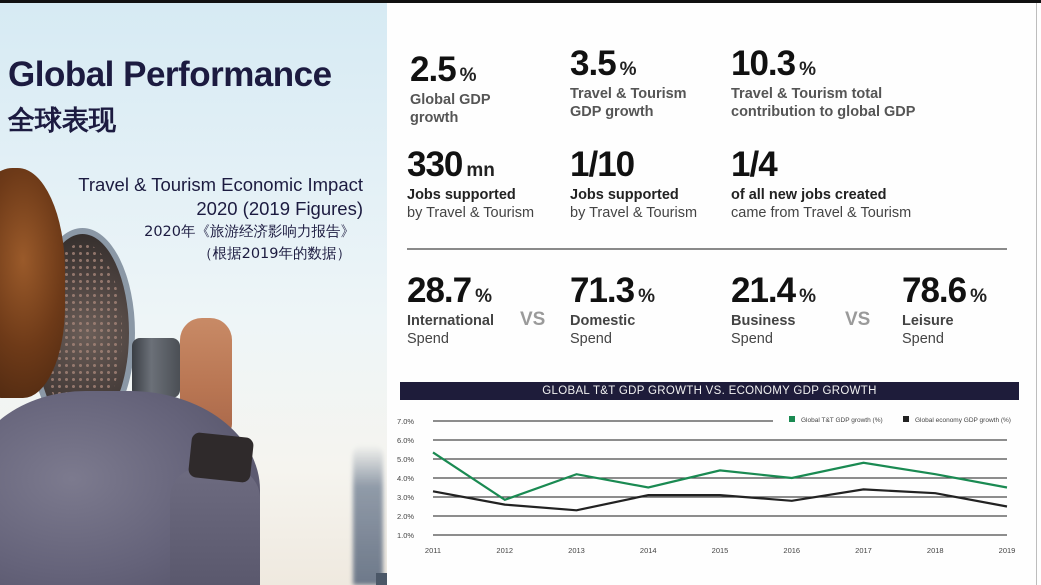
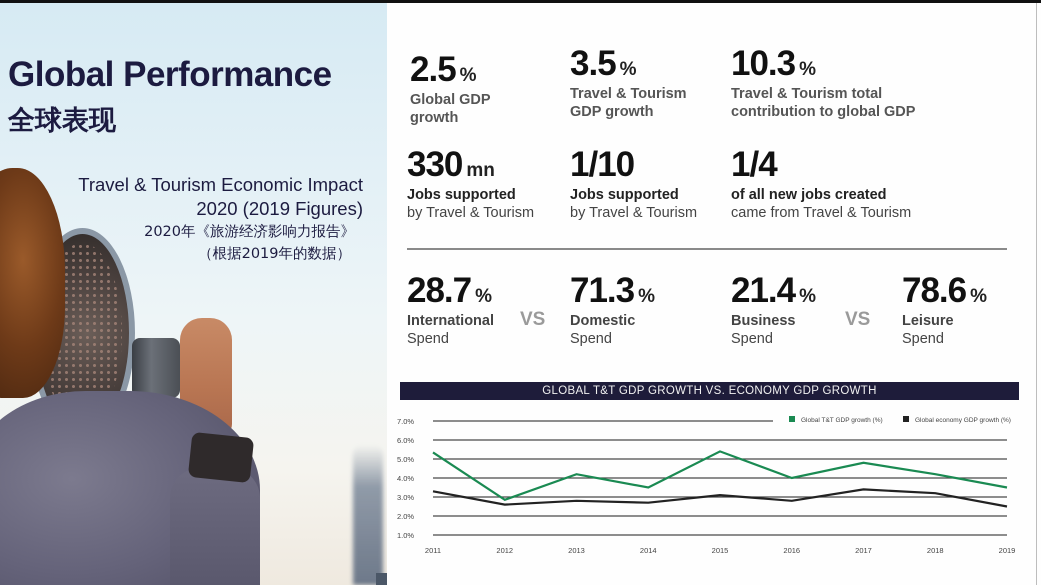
Global economy GDP growth (%)/2013: 2.3% -> 2.8%
Global economy GDP growth (%)/2014: 3.1% -> 2.7%
Global T&T GDP growth (%)/2015: 4.4% -> 5.4%
